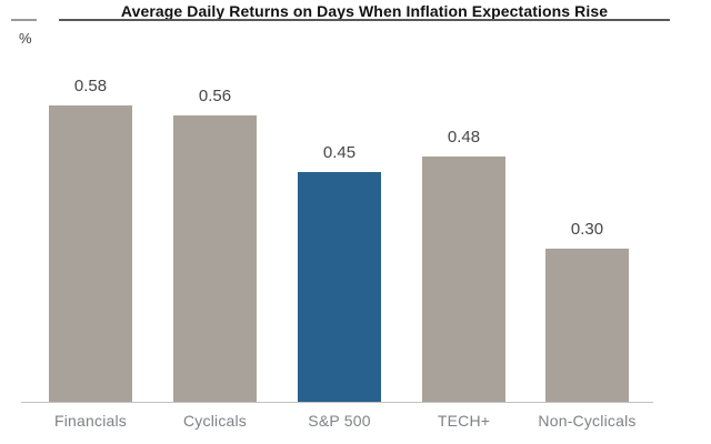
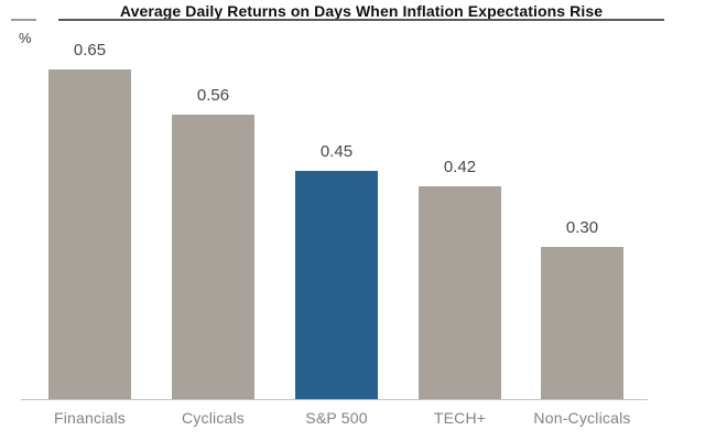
Financials: 0.58 -> 0.65
TECH+: 0.48 -> 0.42
